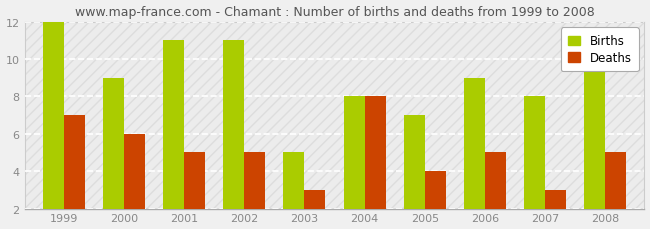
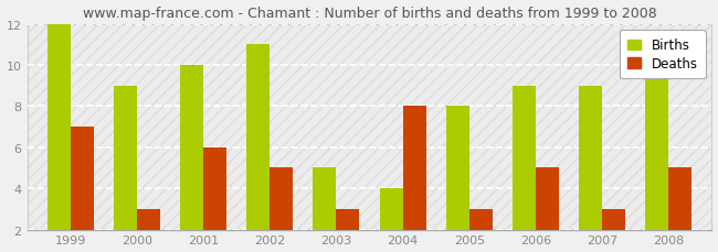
Deaths/2000: 6 -> 3
Births/2001: 11 -> 10
Deaths/2001: 5 -> 6
Births/2004: 8 -> 4
Births/2005: 7 -> 8
Deaths/2005: 4 -> 3
Births/2007: 8 -> 9
